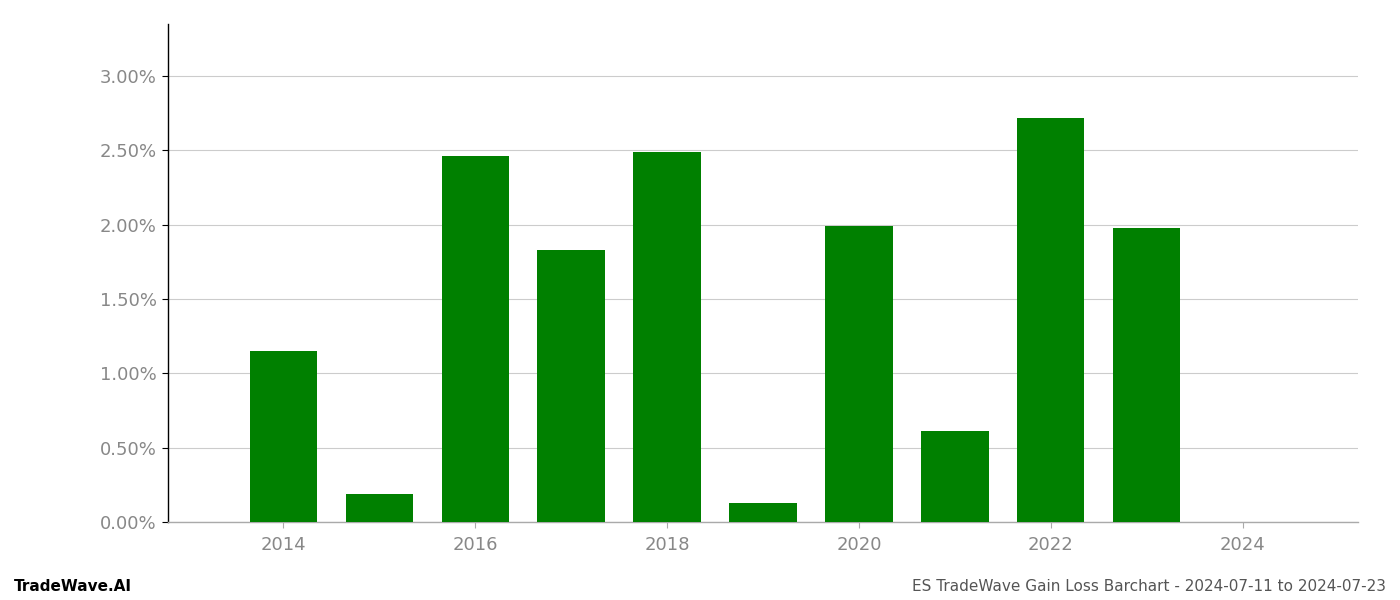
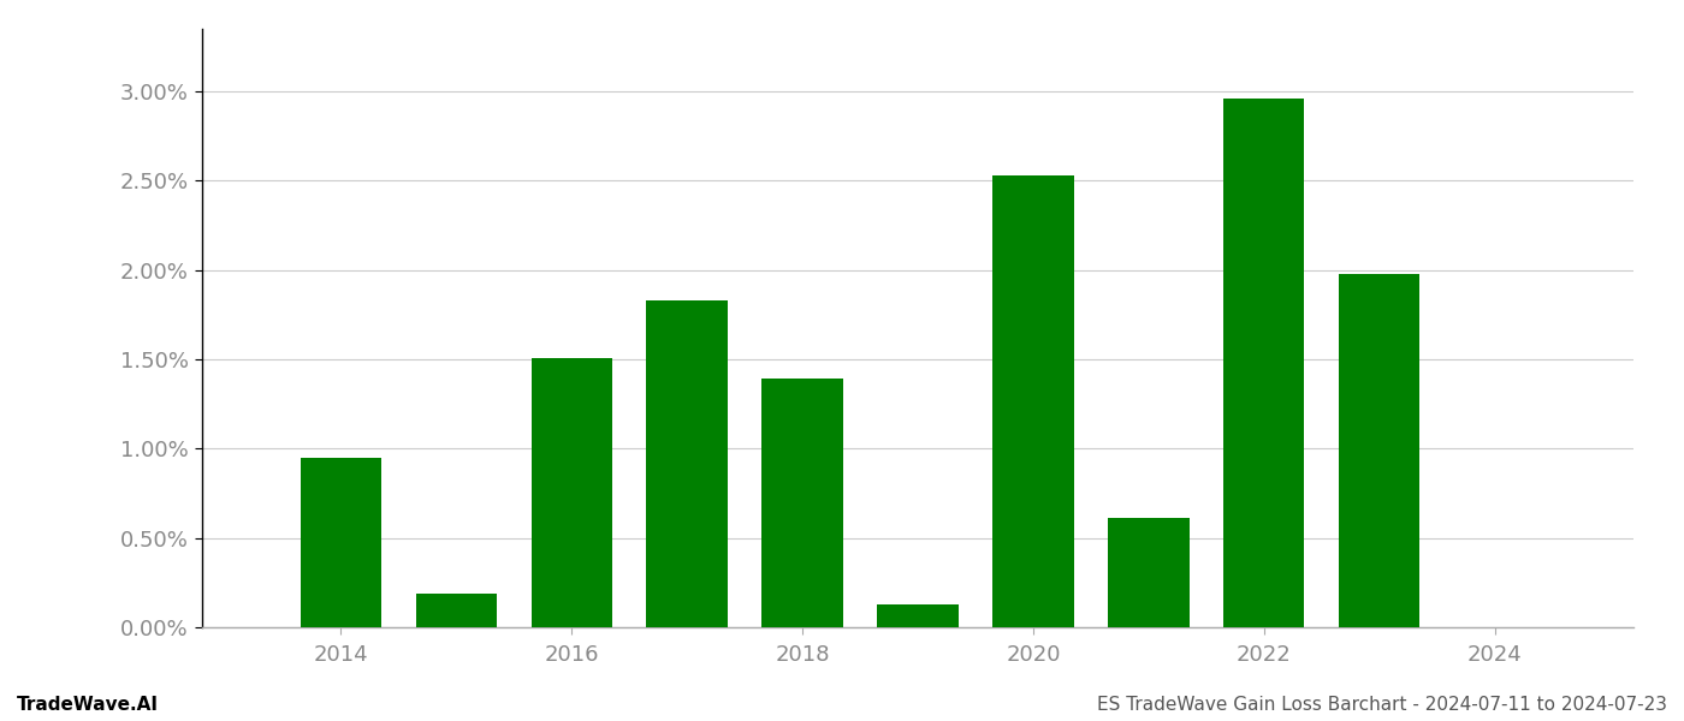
2014: 1.15% -> 0.95%
2016: 2.46% -> 1.51%
2018: 2.49% -> 1.39%
2020: 1.99% -> 2.53%
2022: 2.72% -> 2.96%
